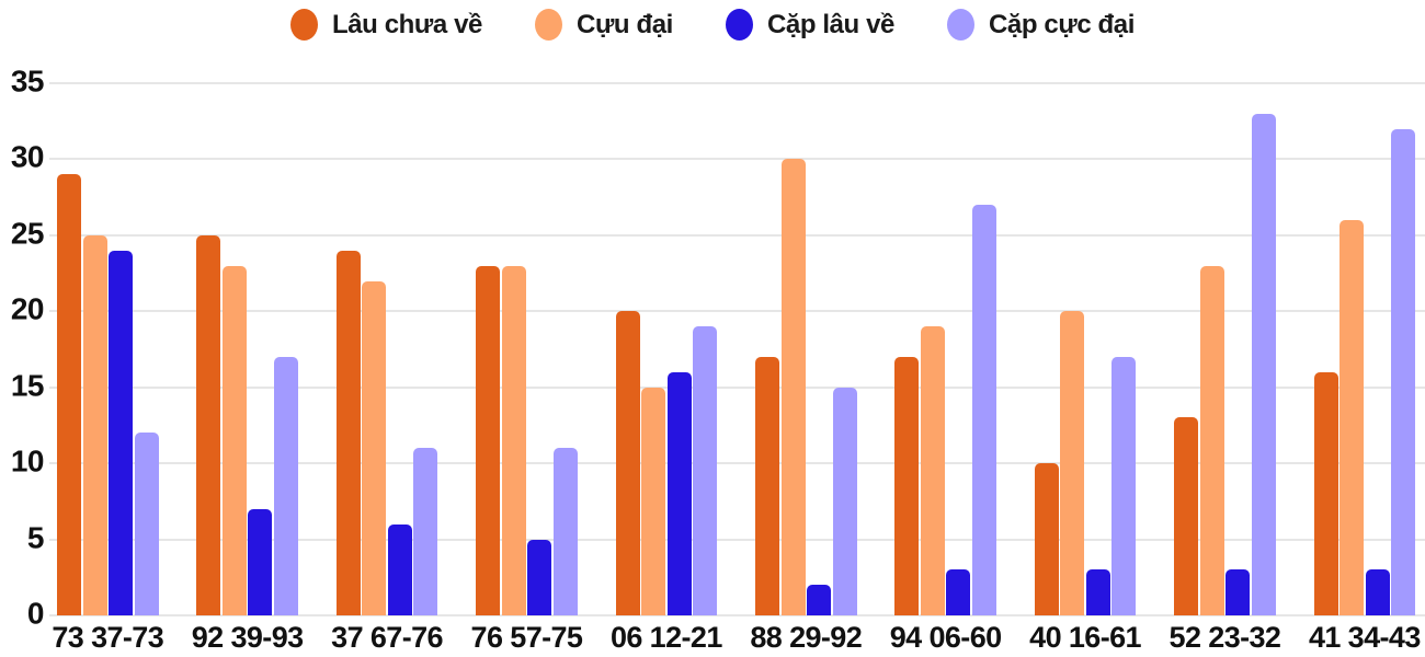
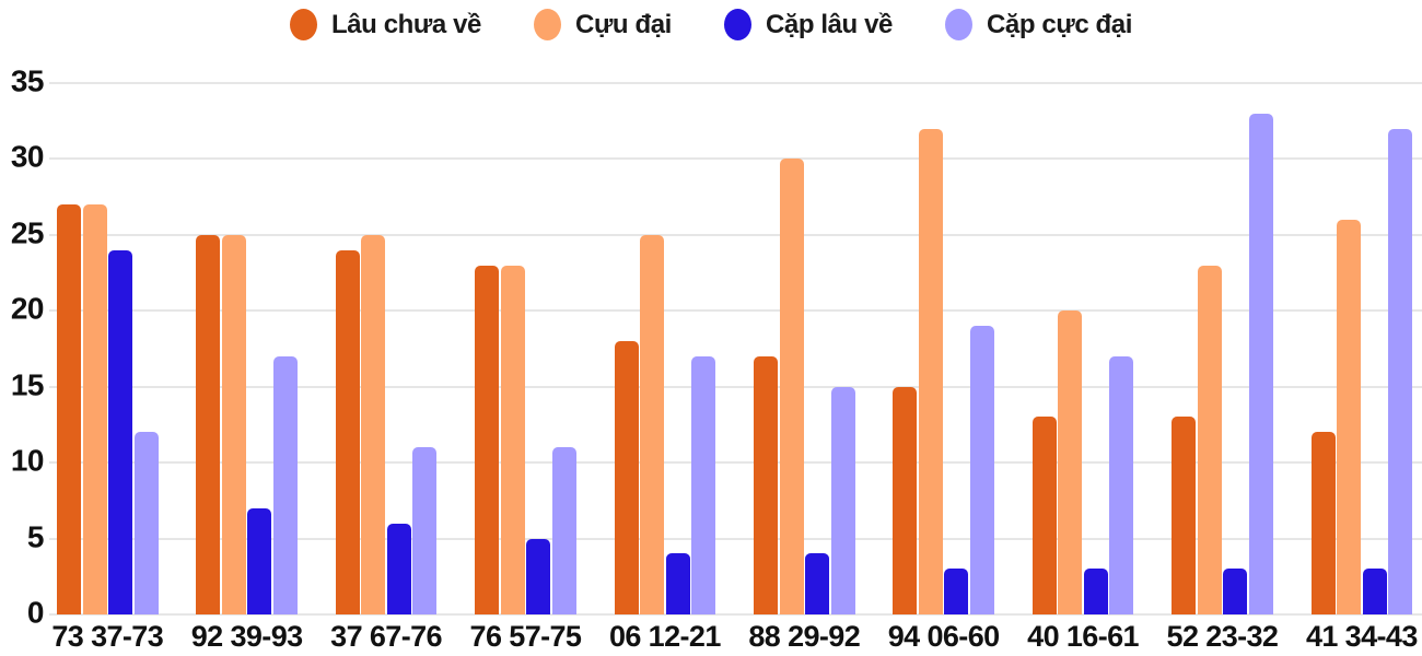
Lâu chưa về/73 37-73: 29 -> 27
Cựu đại/73 37-73: 25 -> 27
Cựu đại/92 39-93: 23 -> 25
Cựu đại/37 67-76: 22 -> 25
Lâu chưa về/06 12-21: 20 -> 18
Cựu đại/06 12-21: 15 -> 25
Cặp lâu về/06 12-21: 16 -> 4
Cặp cực đại/06 12-21: 19 -> 17
Cặp lâu về/88 29-92: 2 -> 4
Lâu chưa về/94 06-60: 17 -> 15
Cựu đại/94 06-60: 19 -> 32
Cặp cực đại/94 06-60: 27 -> 19
Lâu chưa về/40 16-61: 10 -> 13
Lâu chưa về/41 34-43: 16 -> 12
